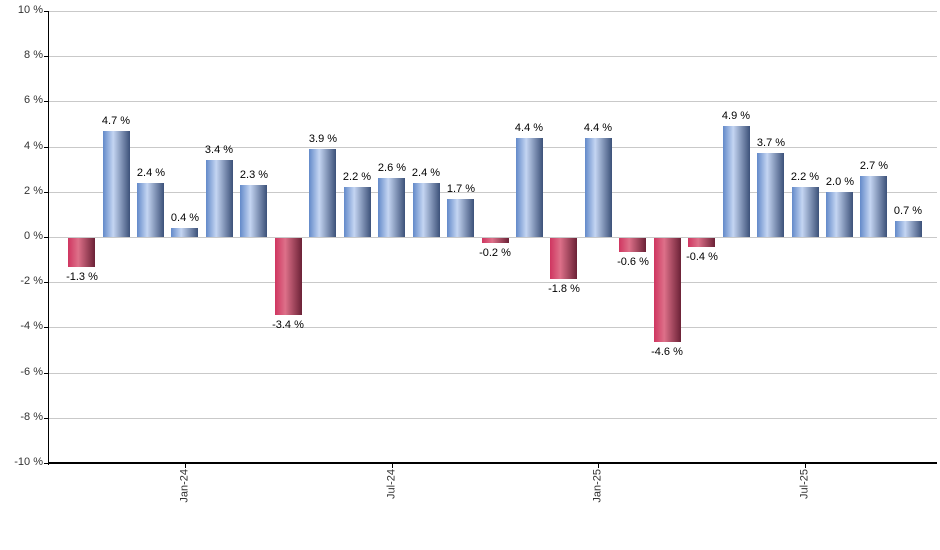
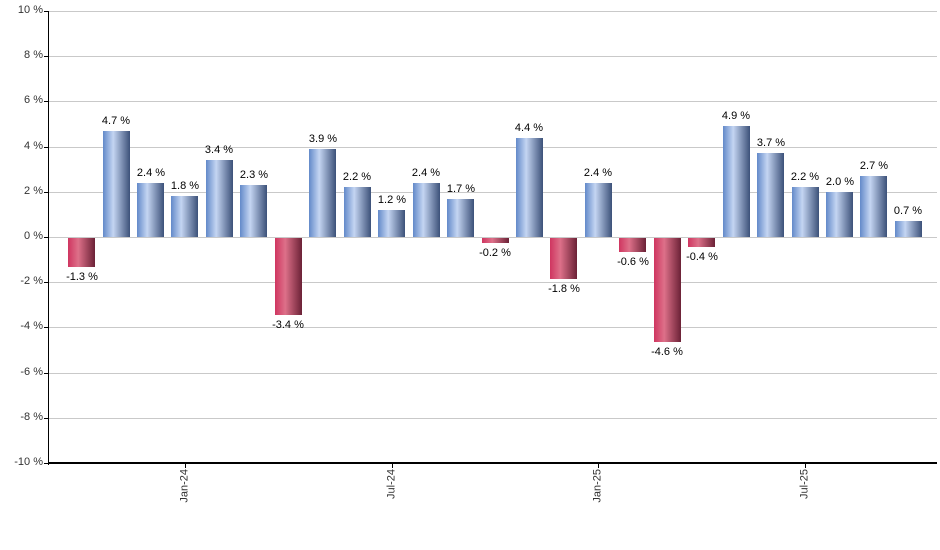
Jan-24: 0.4 -> 1.8
Jul-24: 2.6 -> 1.2
Jan-25: 4.4 -> 2.4
